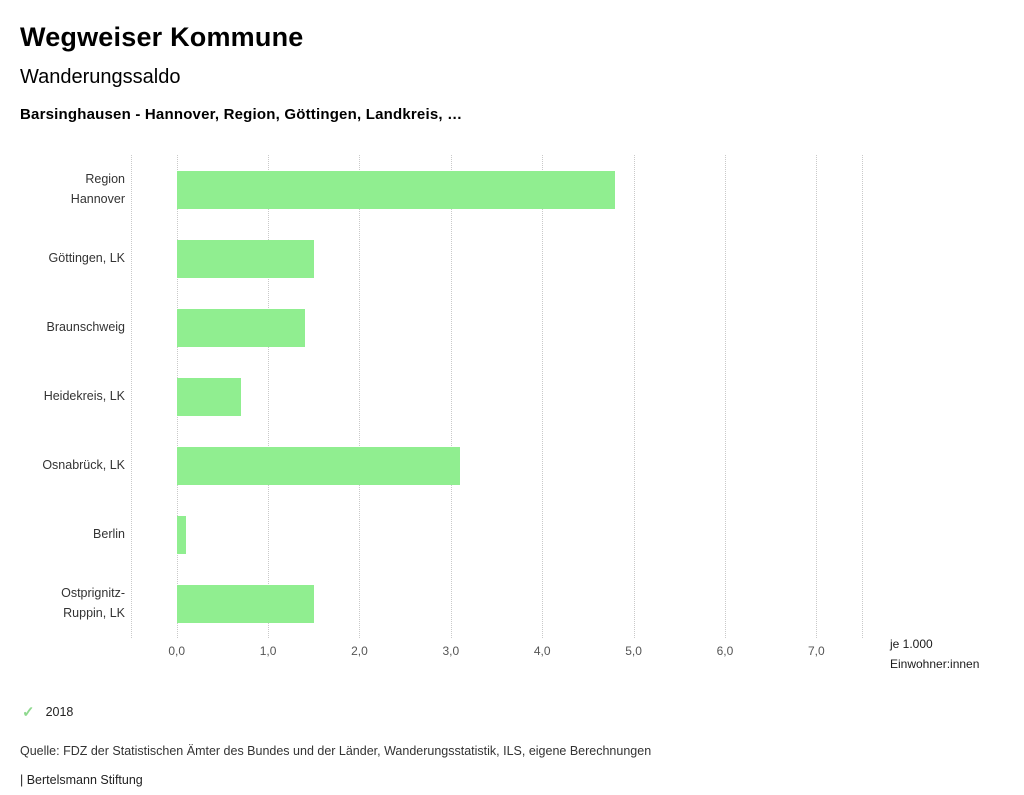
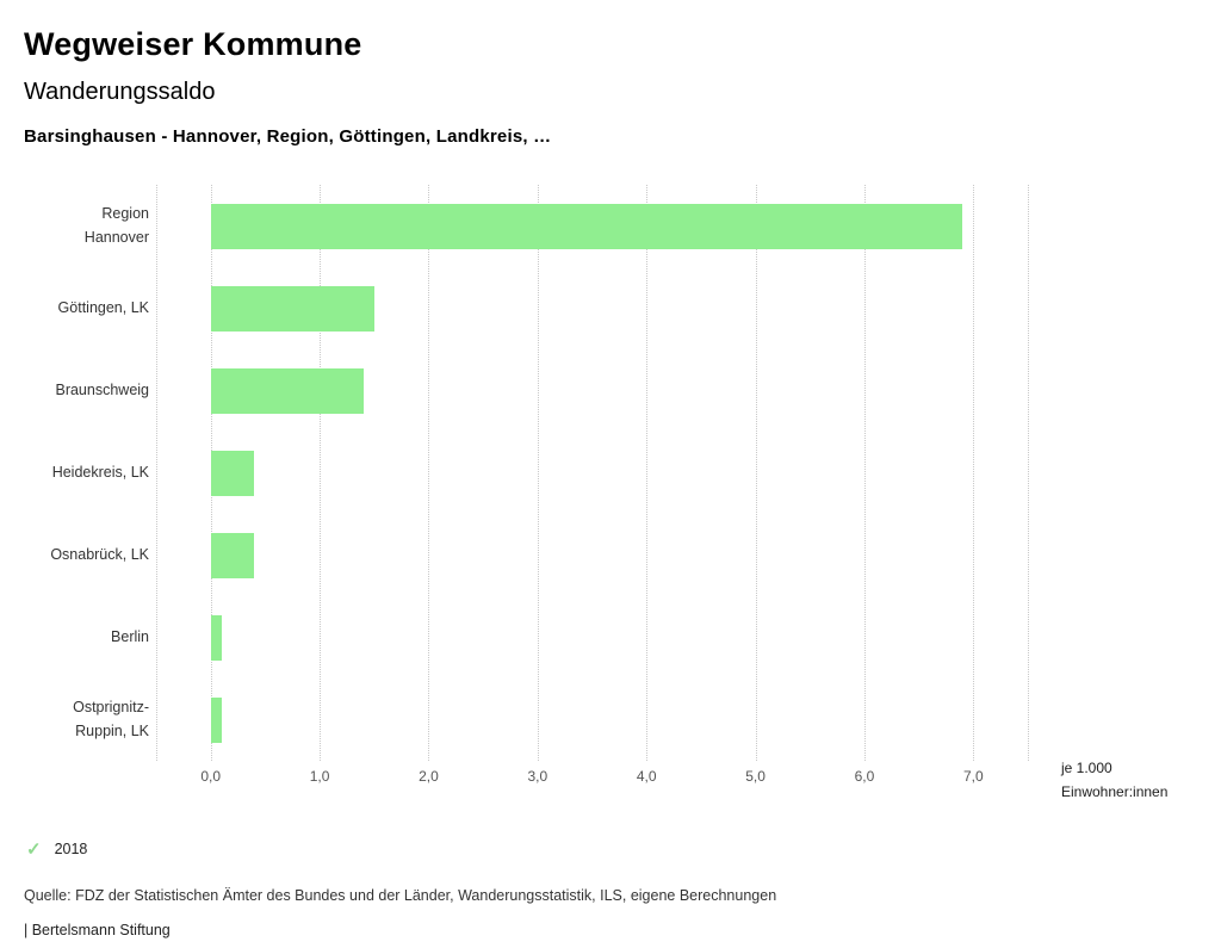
Region Hannover: 4,8 -> 6,9
Heidekreis, LK: 0,7 -> 0,4
Osnabrück, LK: 3,1 -> 0,4
Ostprignitz- Ruppin, LK: 1,5 -> 0,1
